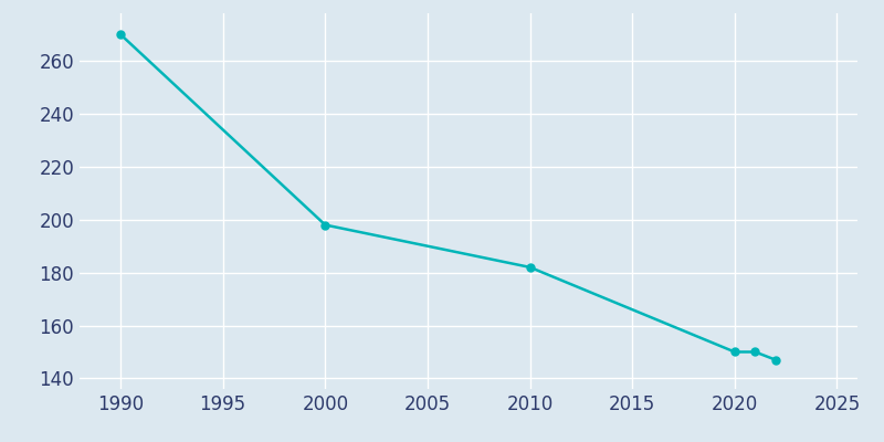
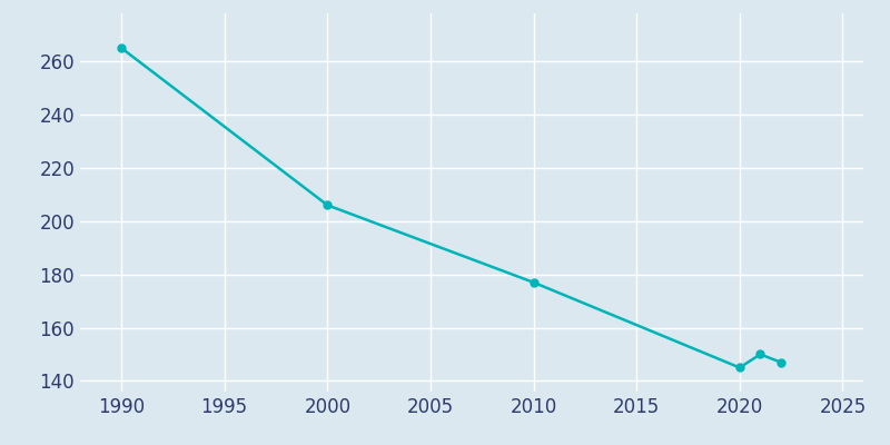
1990: 270 -> 265
2000: 198 -> 206
2010: 182 -> 177
2020: 150 -> 145
